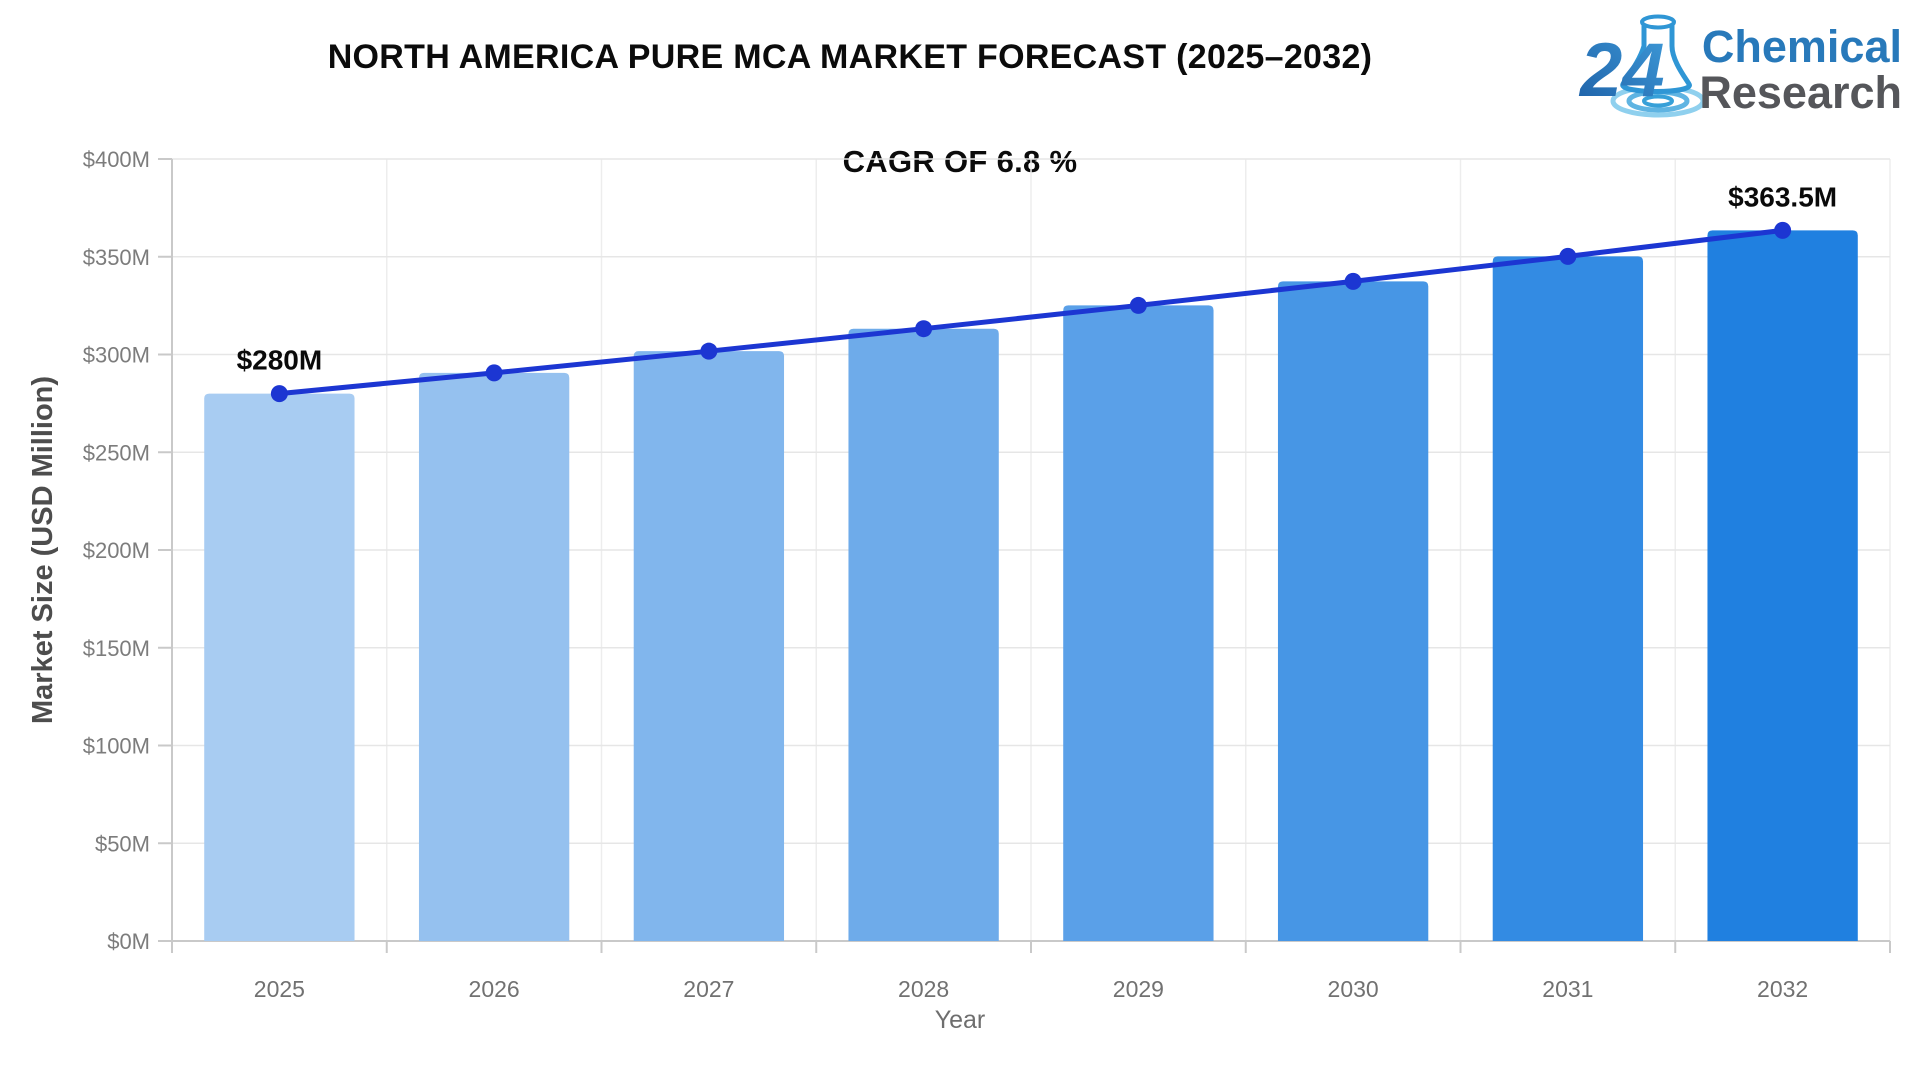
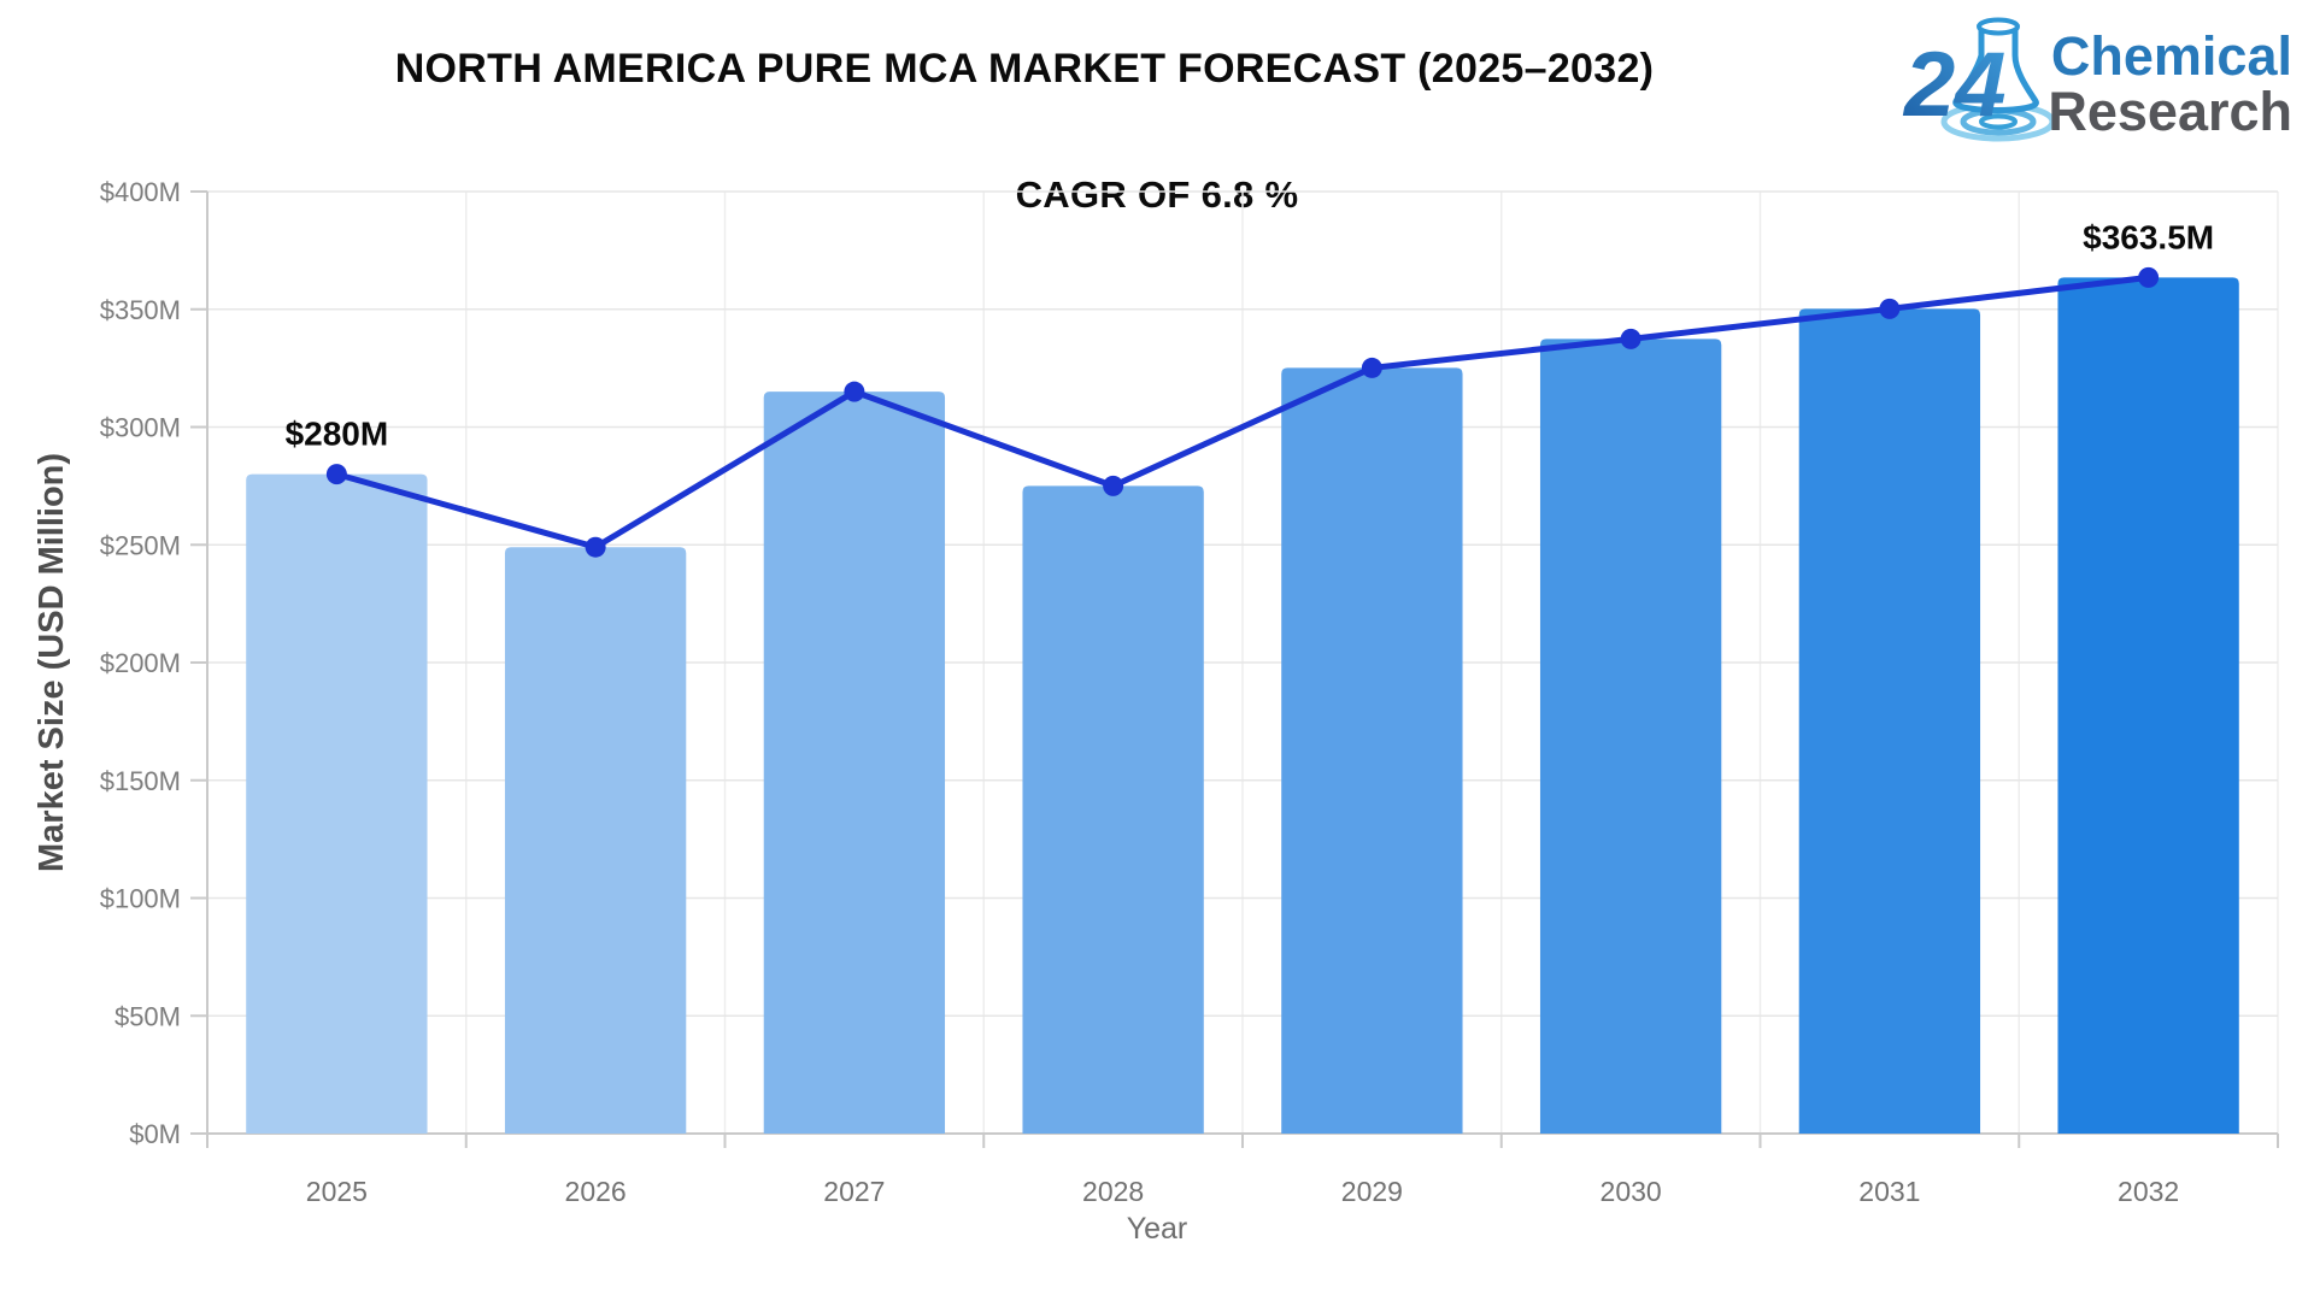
2026: $291M -> $249M
2027: $302M -> $315M
2028: $313M -> $275M
